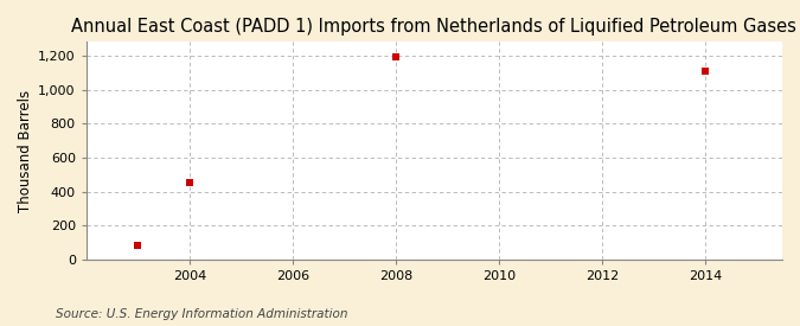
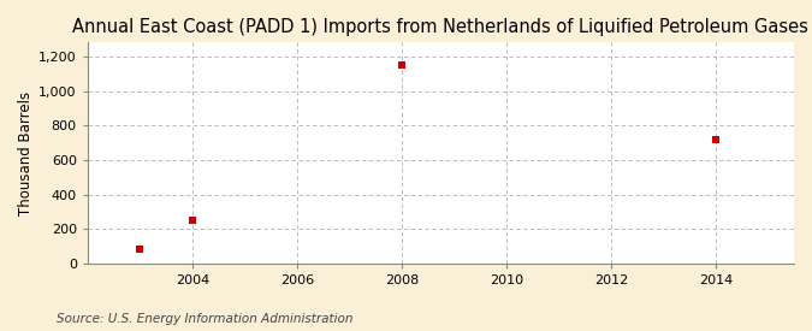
2004: 450 -> 250
2008: 1,190 -> 1,150
2014: 1,110 -> 720
